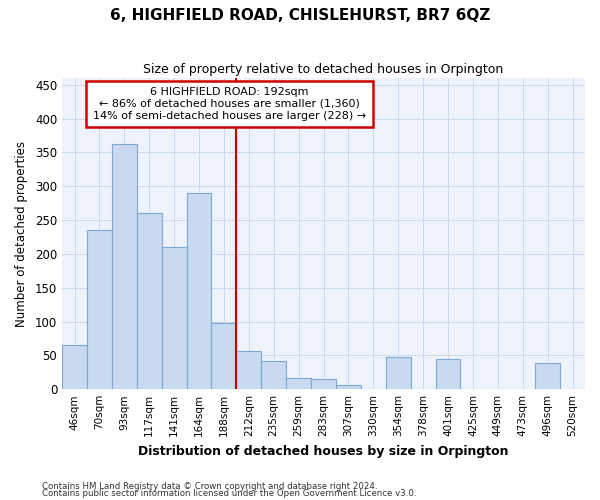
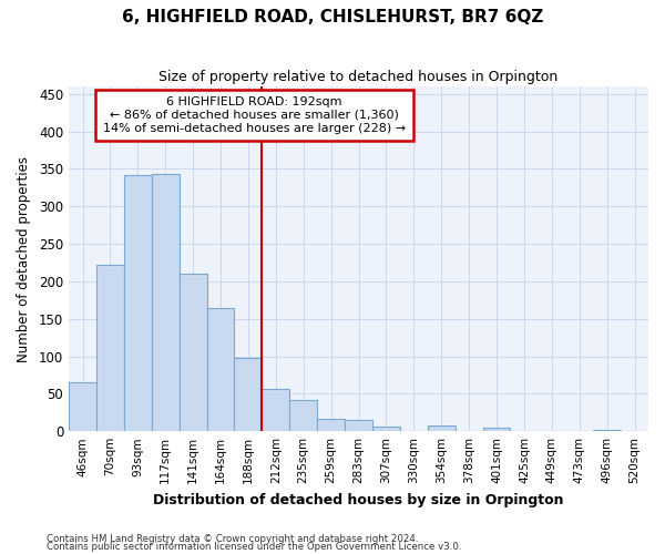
70sqm: 236 -> 222
93sqm: 362 -> 342
117sqm: 260 -> 344
164sqm: 290 -> 165
354sqm: 48 -> 7
401sqm: 44 -> 4
496sqm: 38 -> 2
